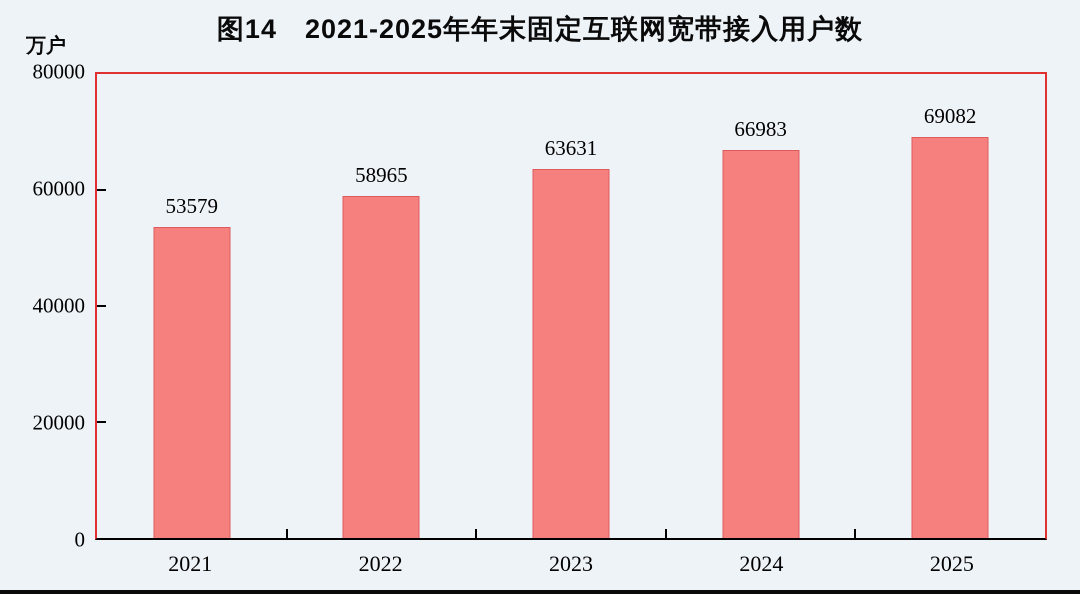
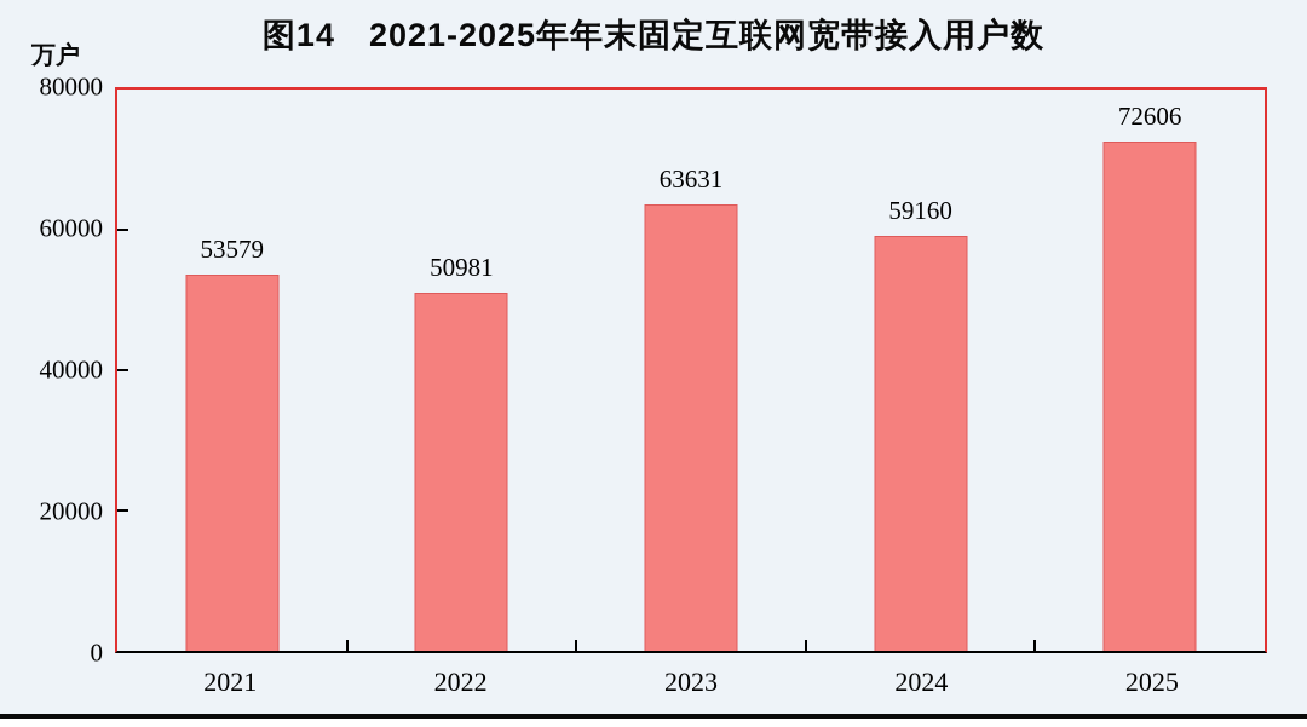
2022: 58965 -> 50981
2024: 66983 -> 59160
2025: 69082 -> 72606
